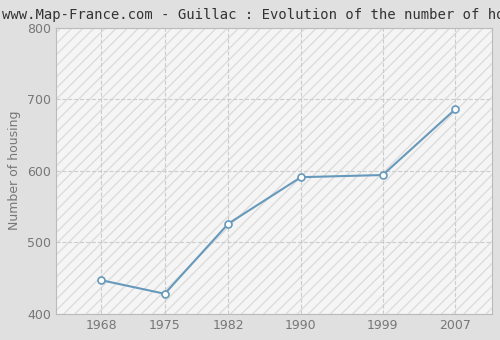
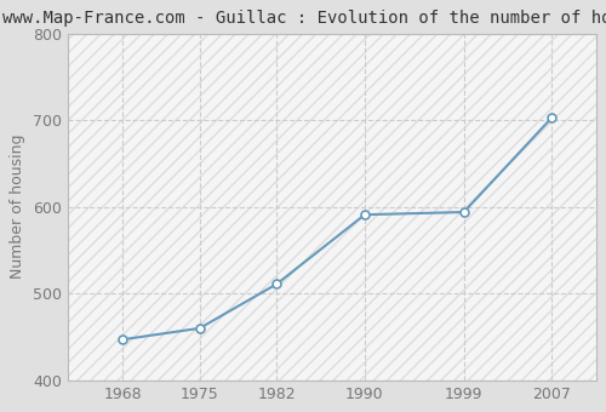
1975: 428 -> 460
1982: 526 -> 511
2007: 686 -> 703
